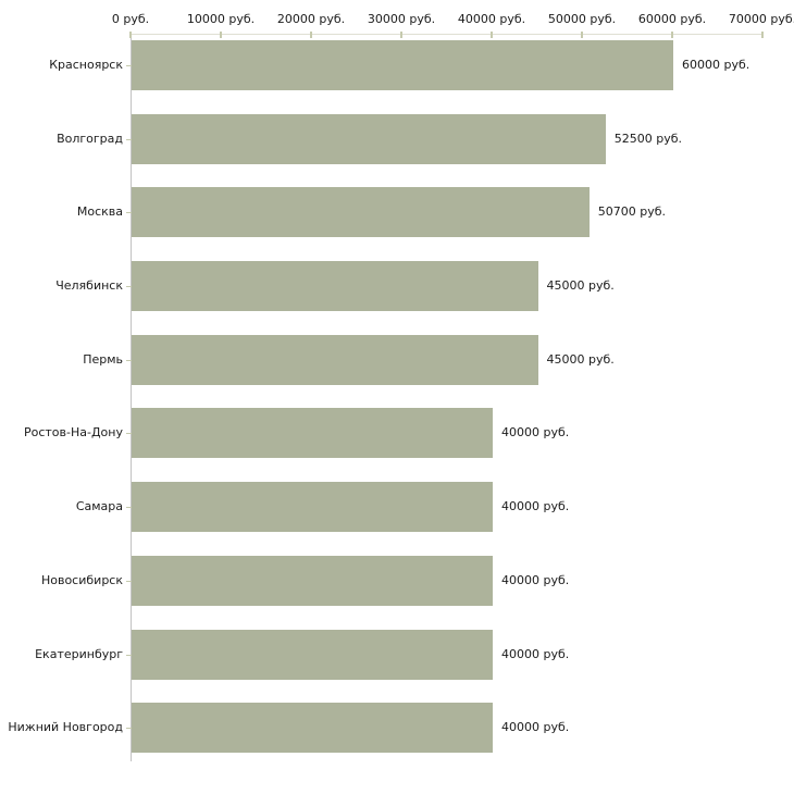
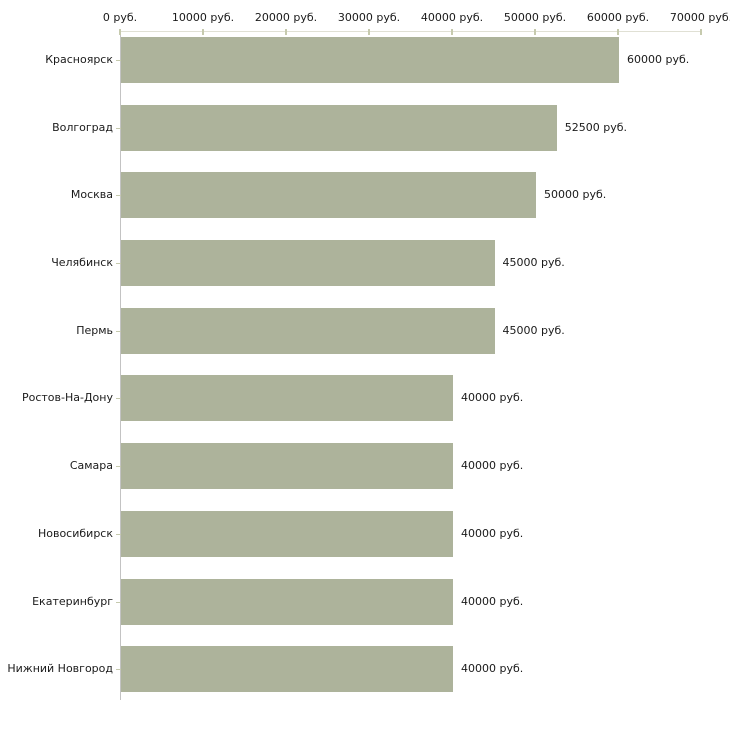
Москва: 50700 -> 50000
